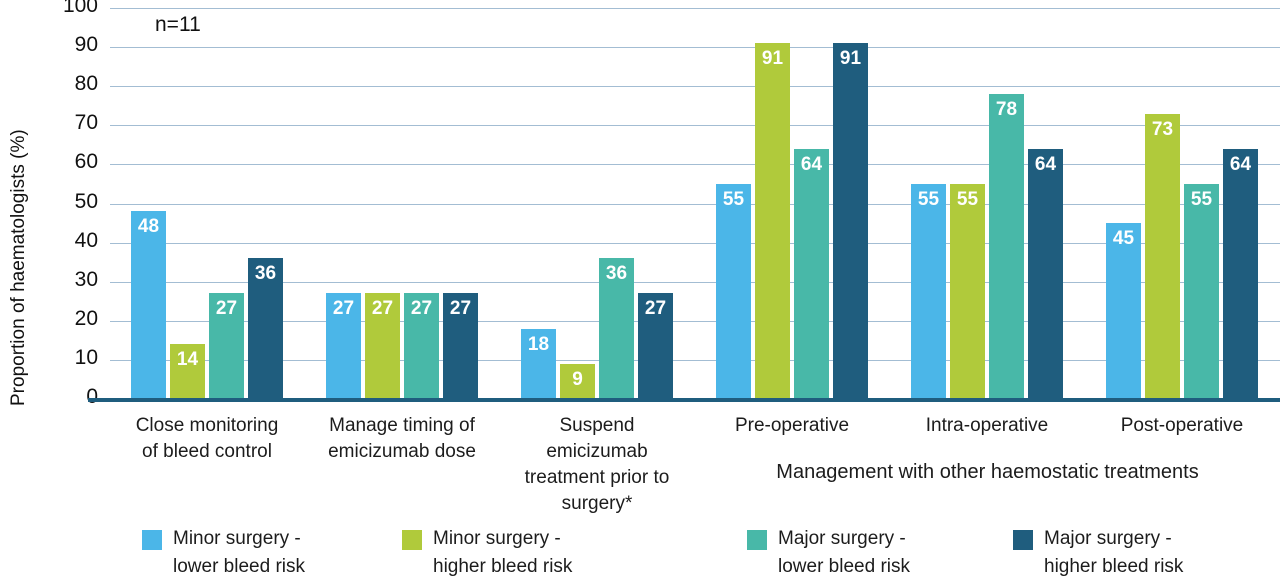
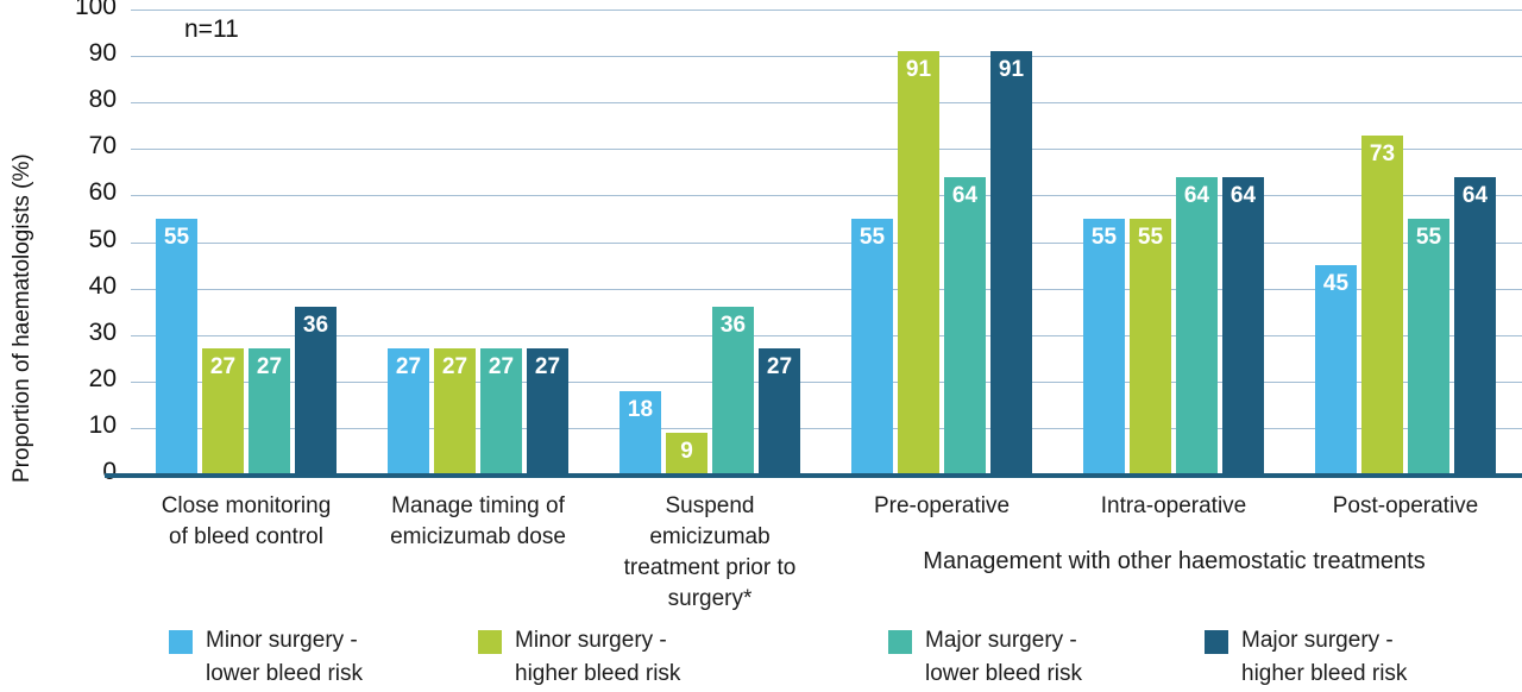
Minor surgery - lower bleed risk/Close monitoring of bleed control: 48 -> 55
Minor surgery - higher bleed risk/Close monitoring of bleed control: 14 -> 27
Major surgery - lower bleed risk/Intra-operative: 78 -> 64
